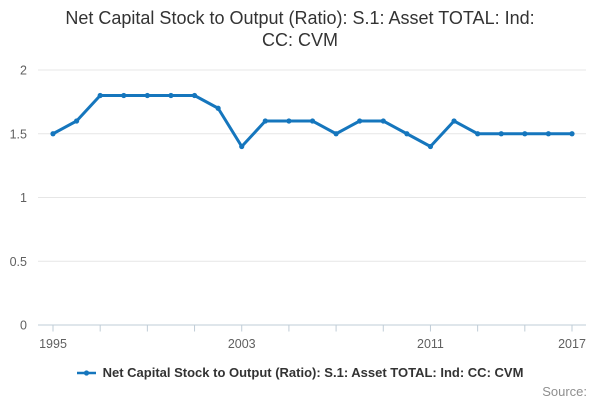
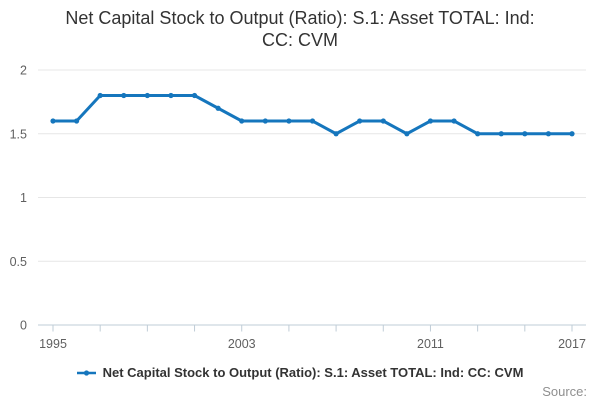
1995: 1.5 -> 1.6
2003: 1.4 -> 1.6
2011: 1.4 -> 1.6
